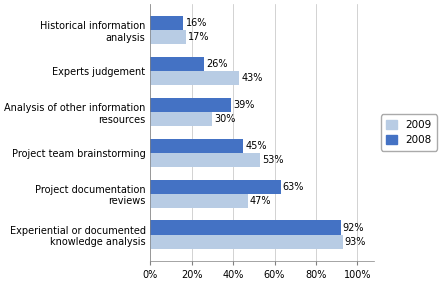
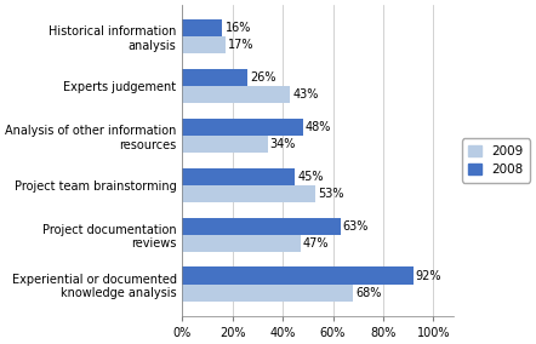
2008/Analysis of other information resources: 39% -> 48%
2009/Analysis of other information resources: 30% -> 34%
2009/Experiential or documented knowledge analysis: 93% -> 68%
